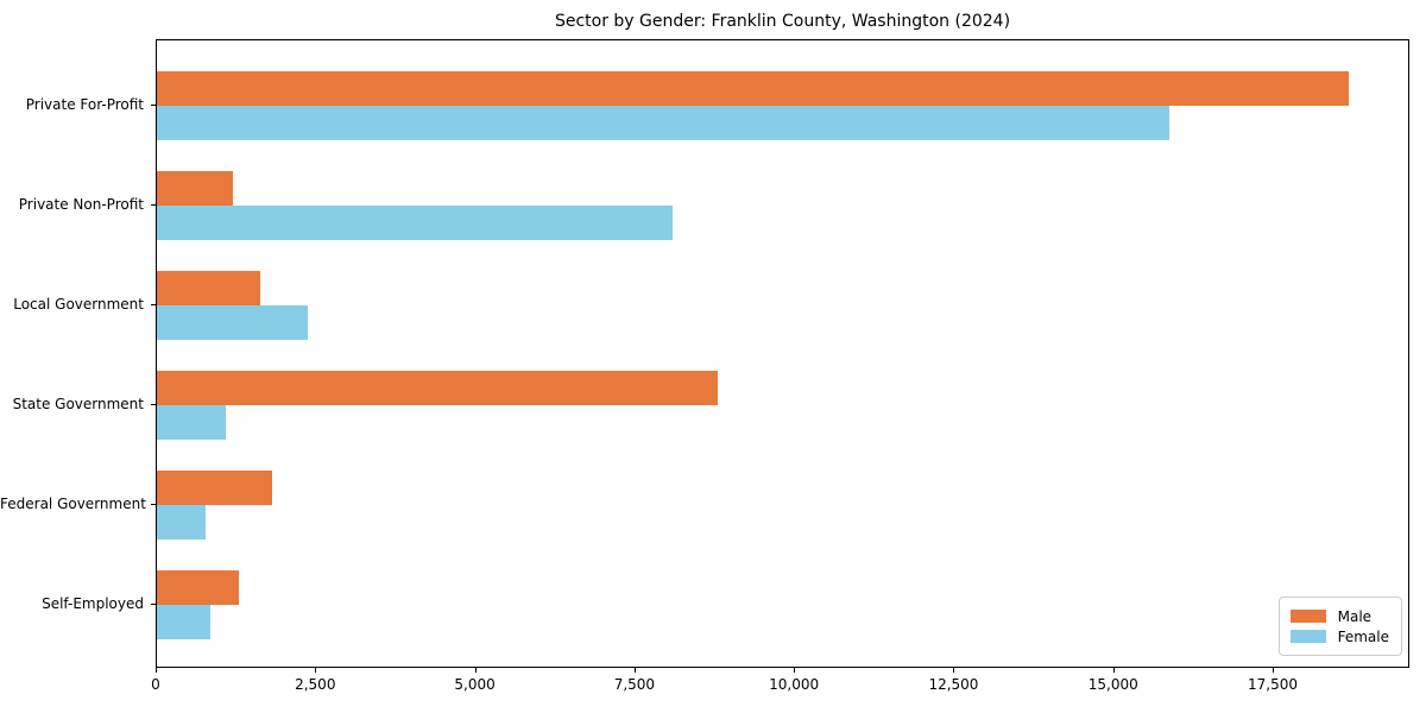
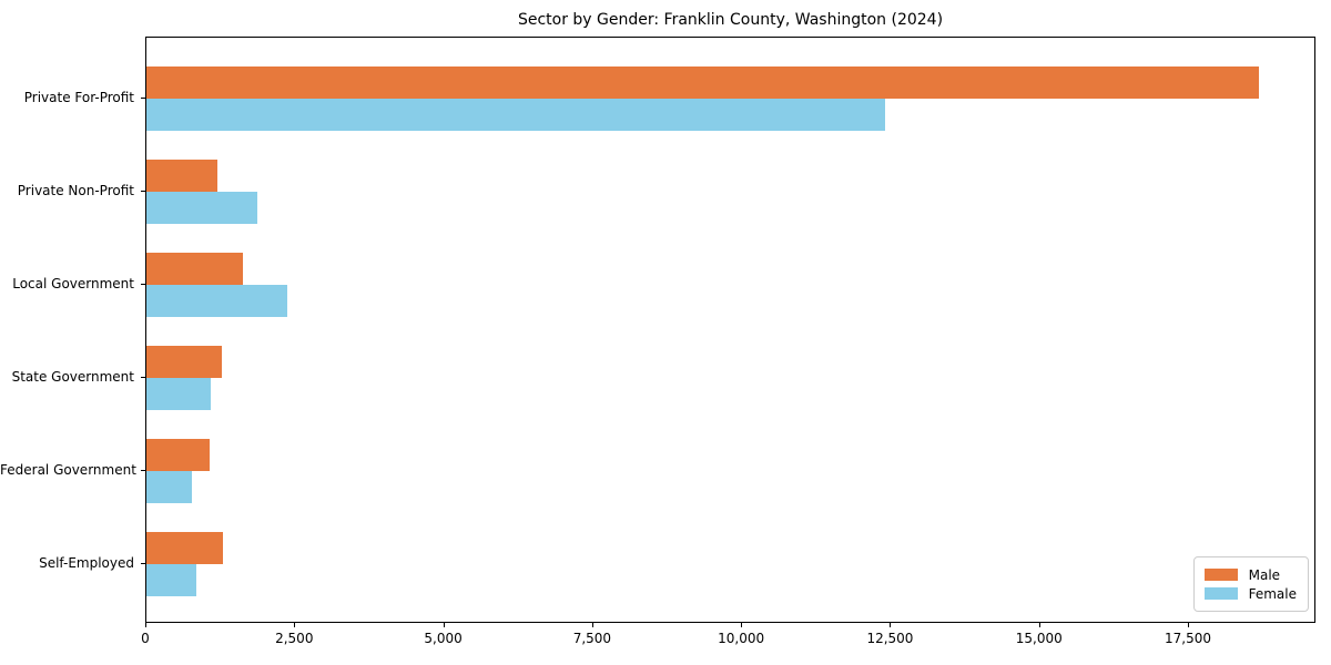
Female/Private For-Profit: 15900 -> 12400
Female/Private Non-Profit: 8100 -> 1900
Male/State Government: 8800 -> 1300
Male/Federal Government: 1800 -> 1100
